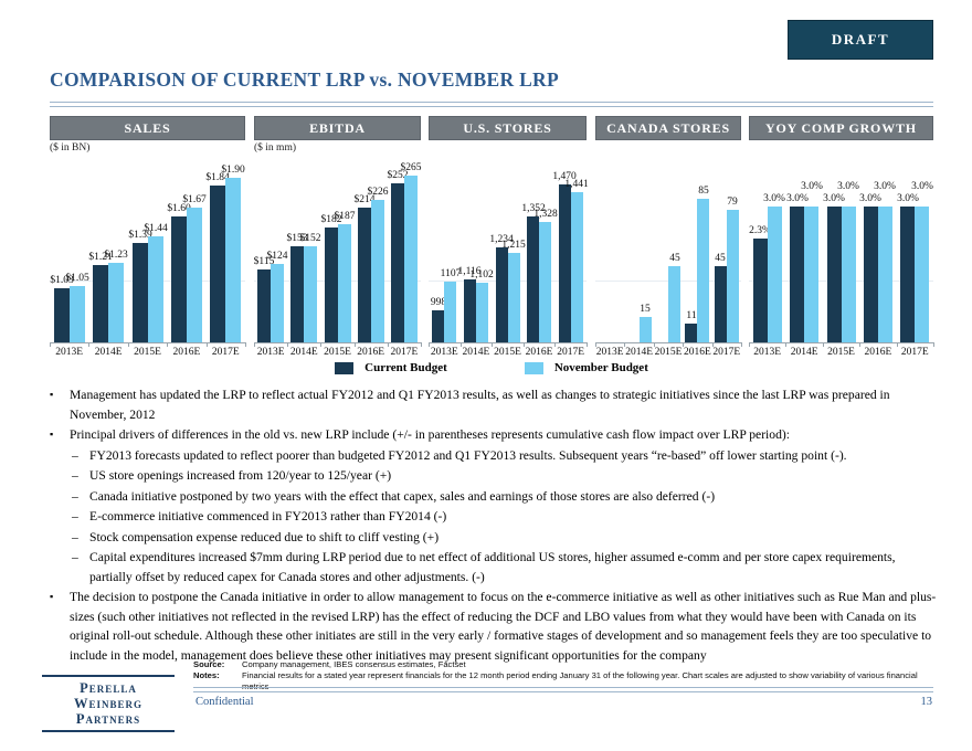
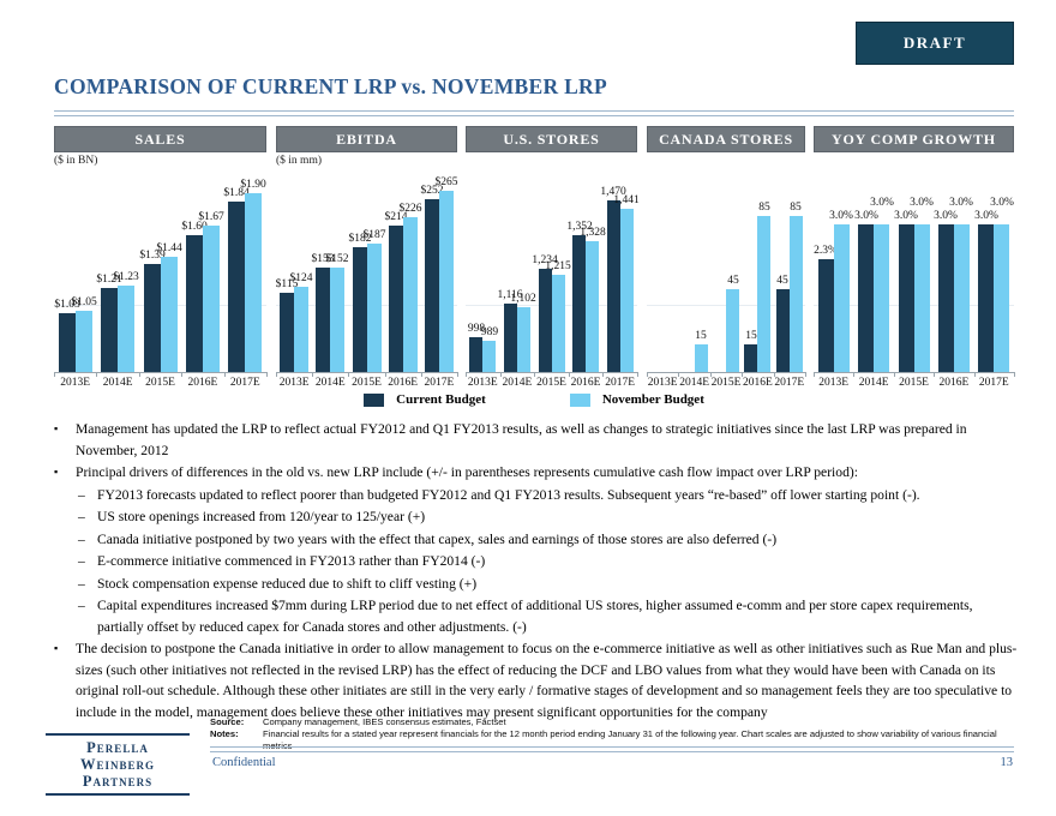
U.S. STORES/November Budget/2013E: 1107 -> 989
CANADA STORES/Current Budget/2016E: 11 -> 15
CANADA STORES/November Budget/2017E: 79 -> 85
